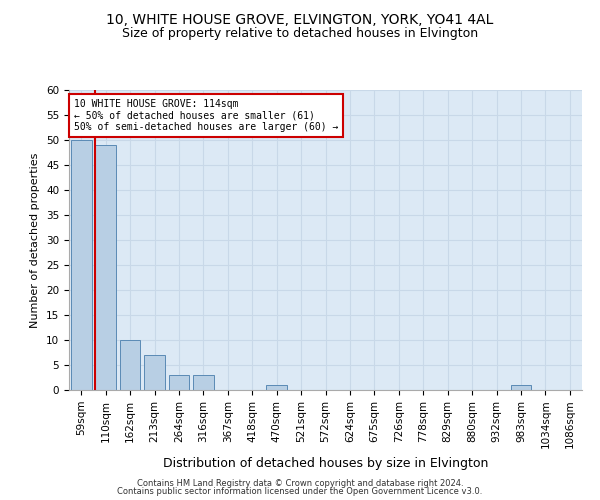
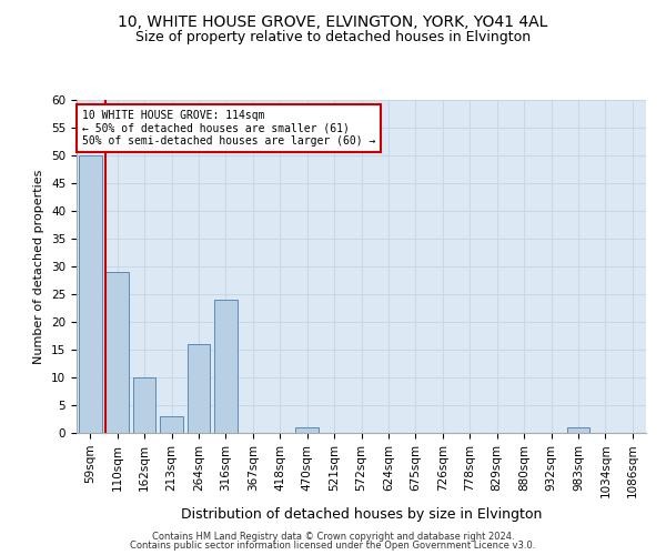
110sqm: 49 -> 29
213sqm: 7 -> 3
264sqm: 3 -> 16
316sqm: 3 -> 24
